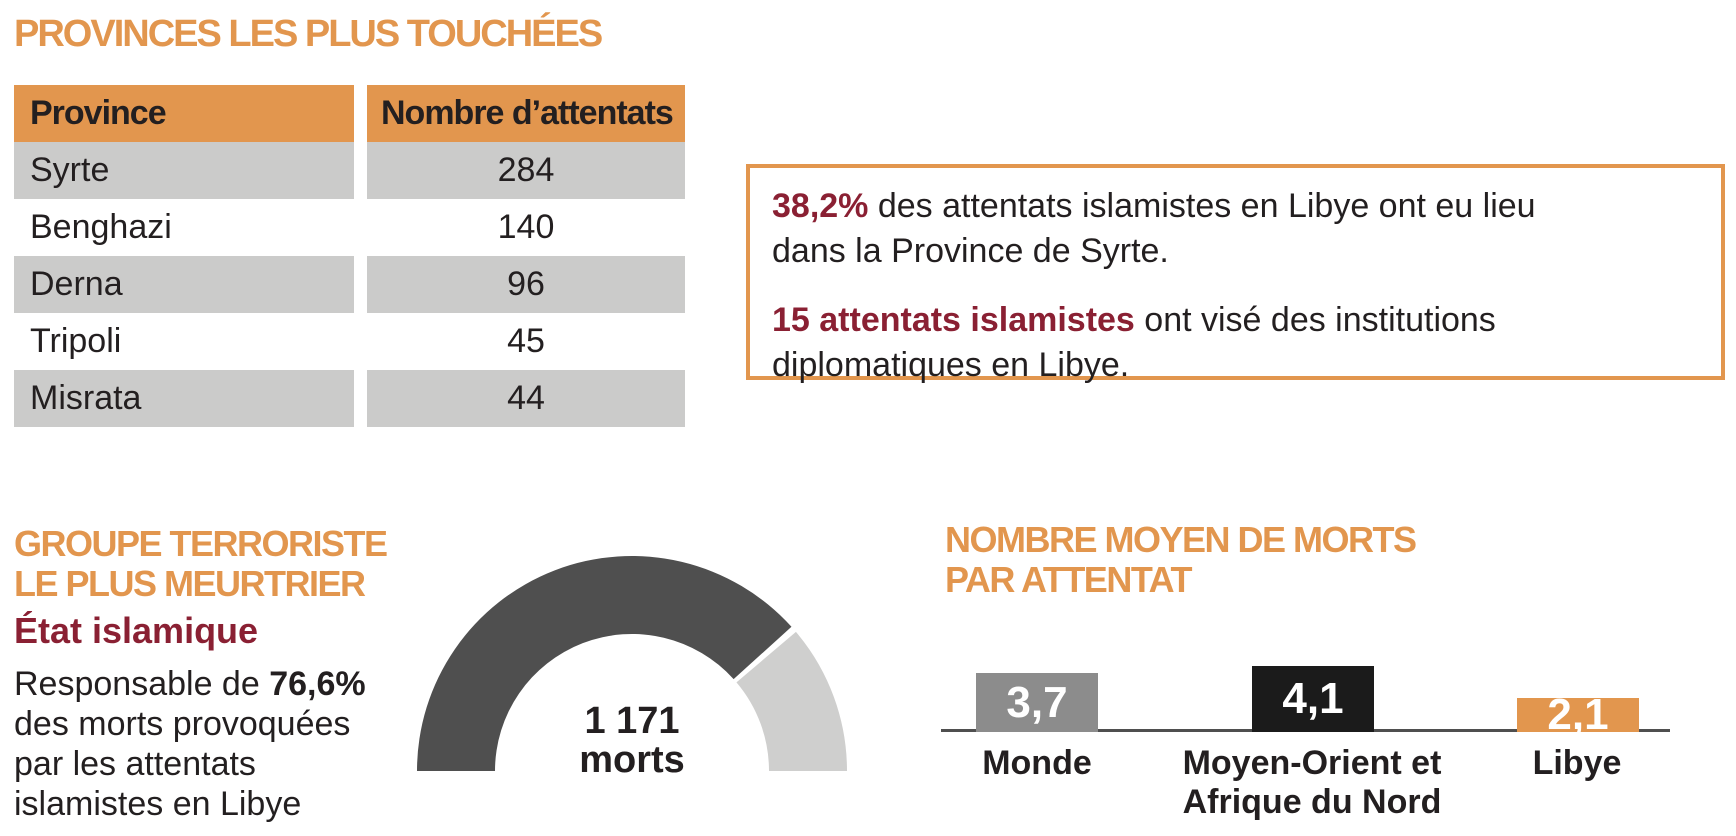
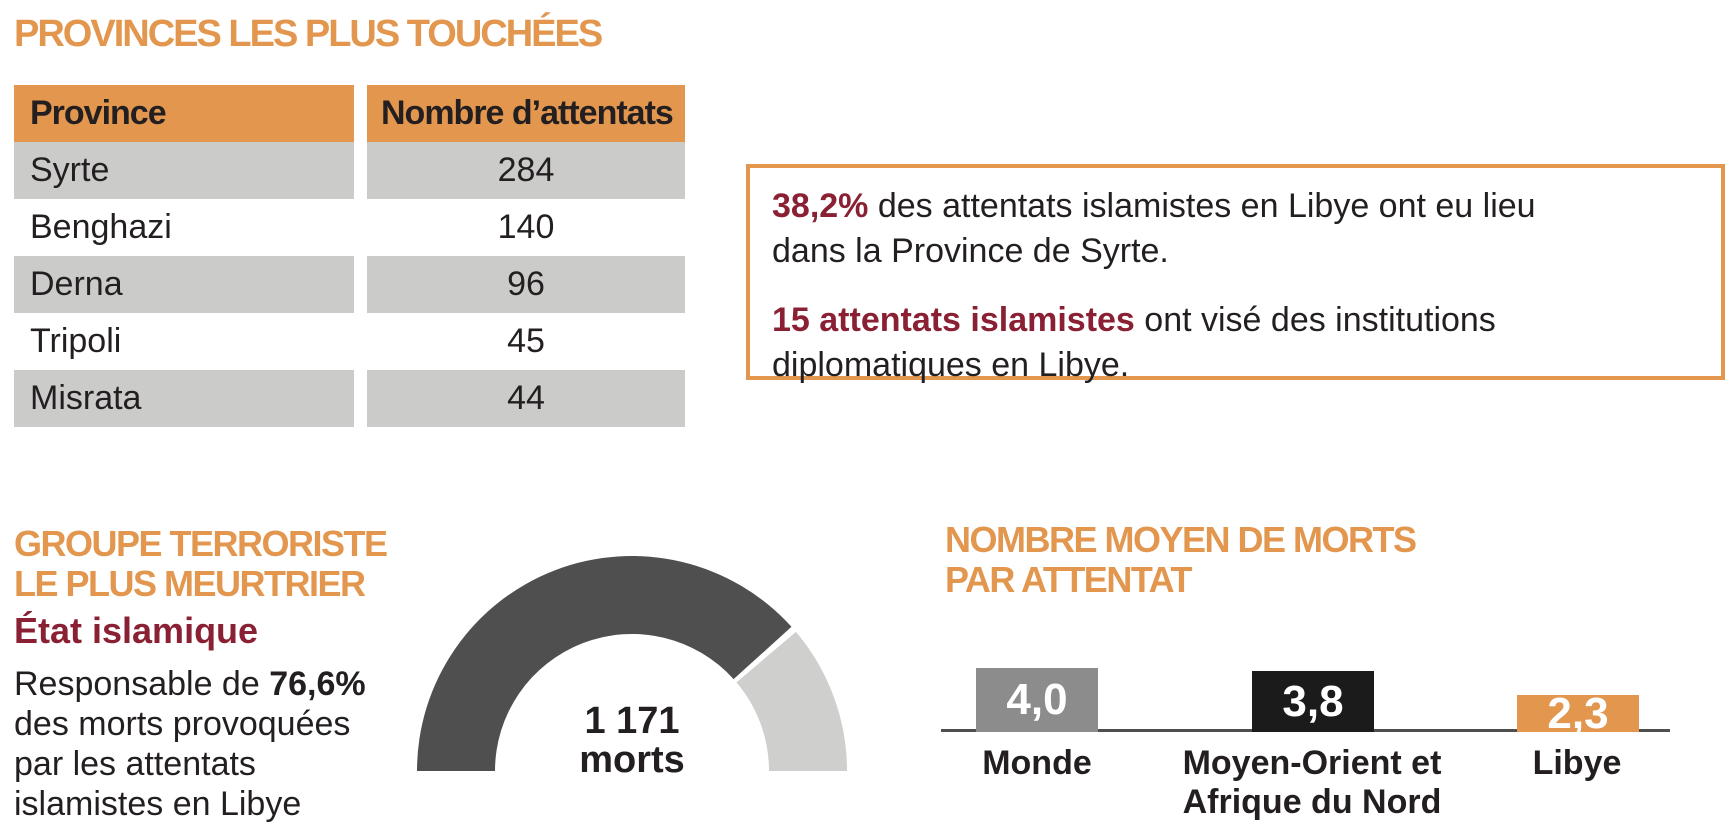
NOMBRE MOYEN DE MORTS PAR ATTENTAT/Monde: 3,7 -> 4,0
NOMBRE MOYEN DE MORTS PAR ATTENTAT/Moyen-Orient et Afrique du Nord: 4,1 -> 3,8
NOMBRE MOYEN DE MORTS PAR ATTENTAT/Libye: 2,1 -> 2,3
